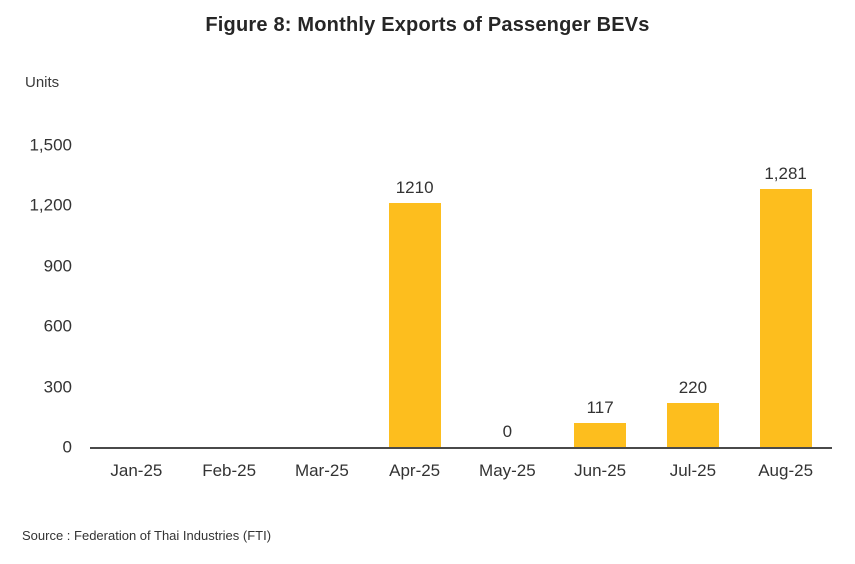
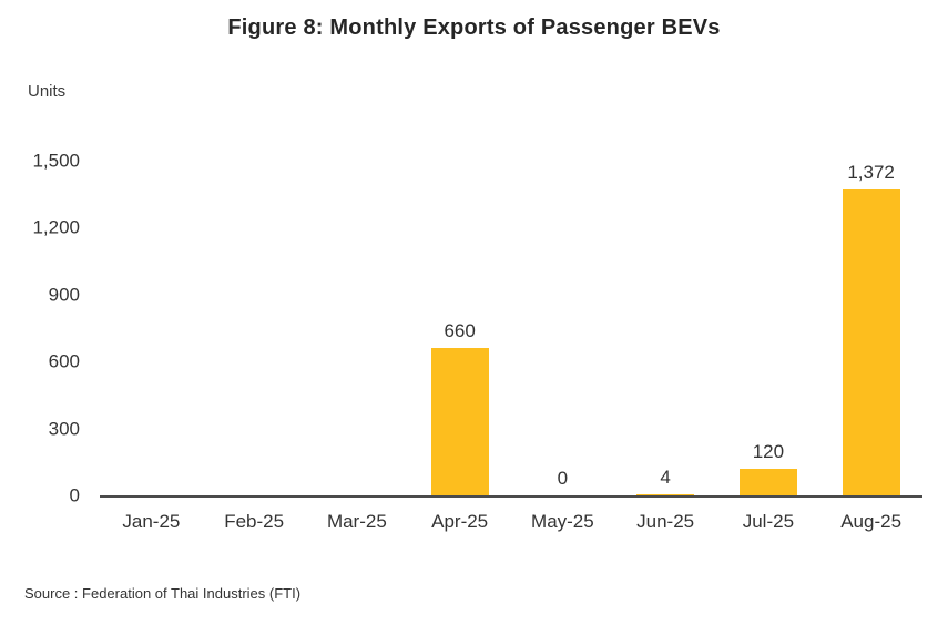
Apr-25: 1210 -> 660
Jun-25: 117 -> 4
Jul-25: 220 -> 120
Aug-25: 1,281 -> 1,372
